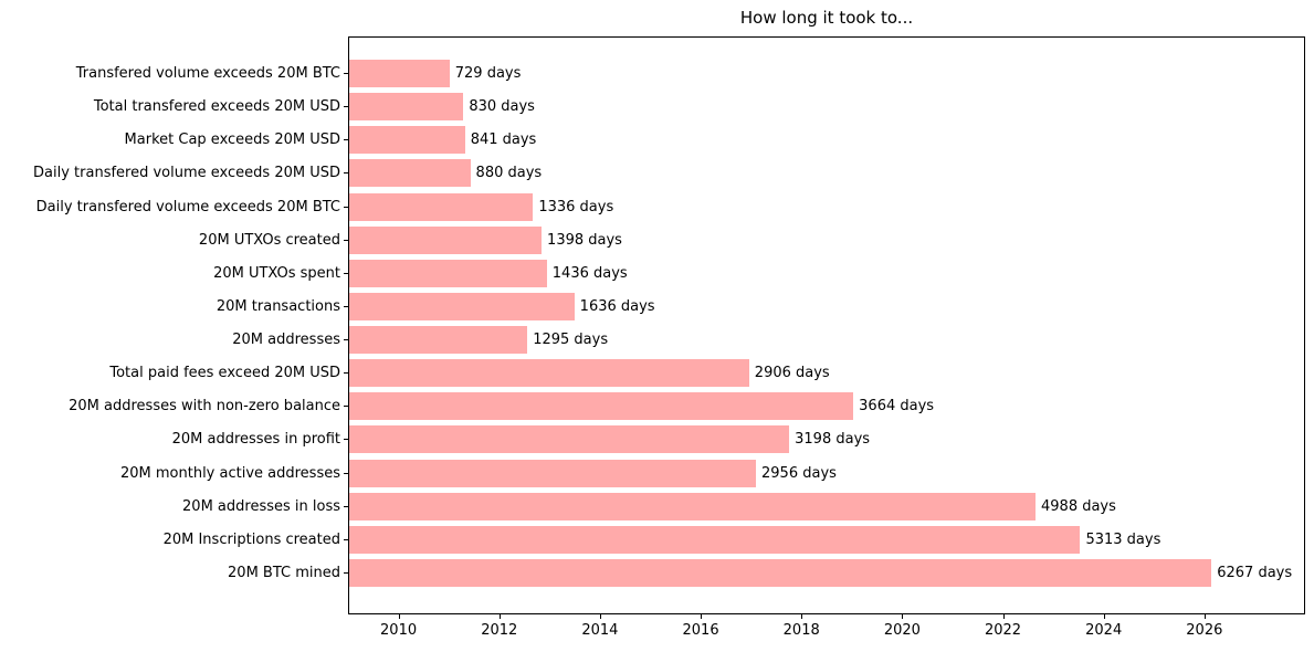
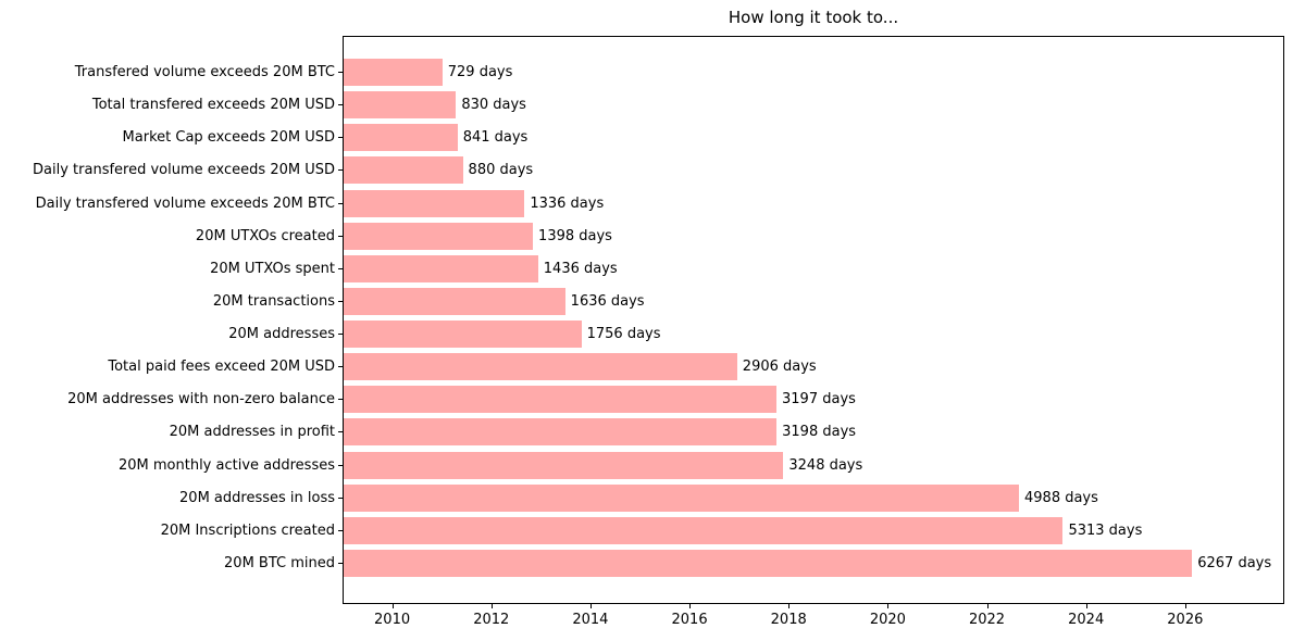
20M addresses: 1295 -> 1756
20M addresses with non-zero balance: 3664 -> 3197
20M monthly active addresses: 2956 -> 3248
